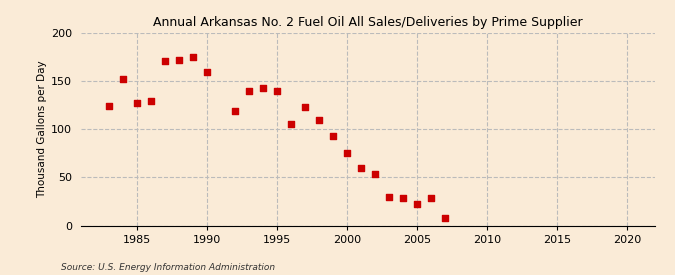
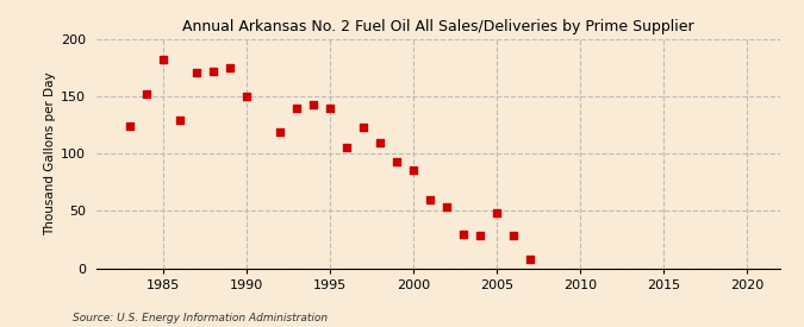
1985: 127 -> 182
1990: 160 -> 150
2000: 75 -> 86
2005: 22 -> 48
